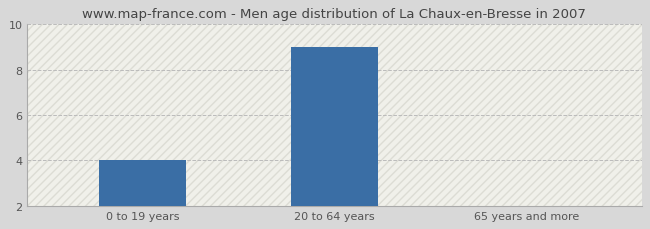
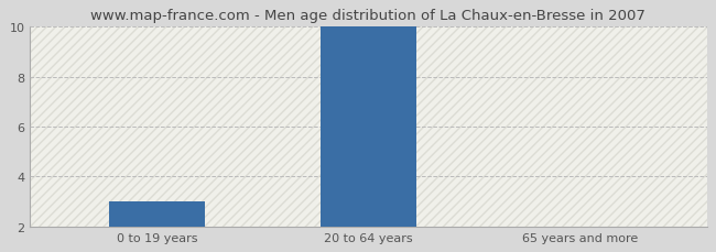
0 to 19 years: 4 -> 3
20 to 64 years: 9 -> 10
